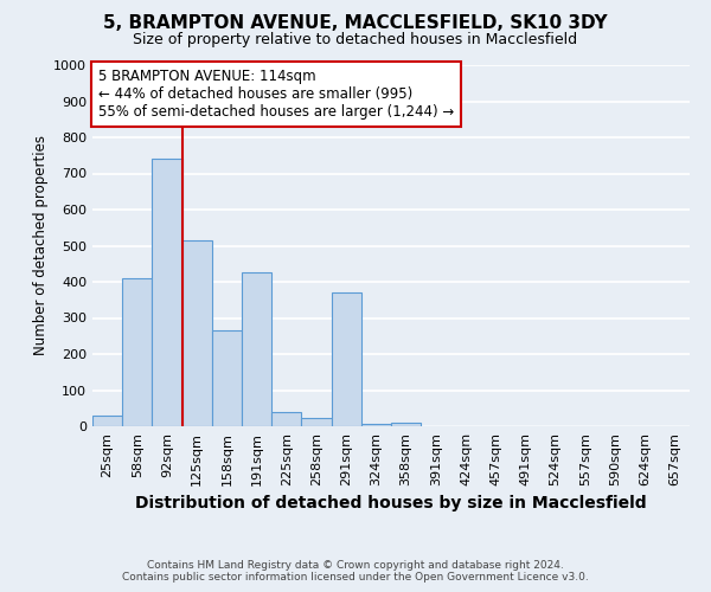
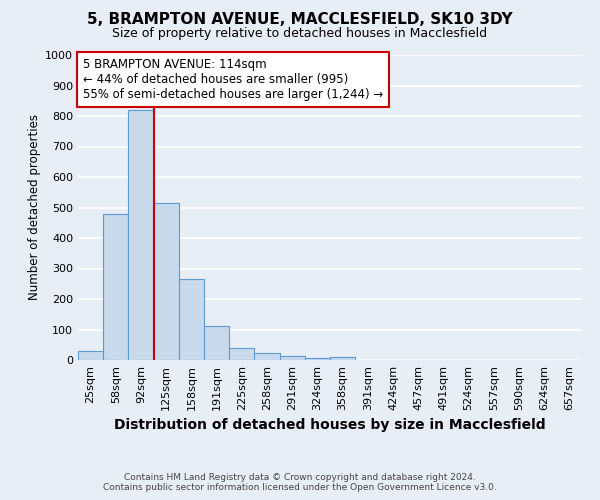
58sqm: 410 -> 478
92sqm: 740 -> 820
191sqm: 425 -> 112
291sqm: 370 -> 12
